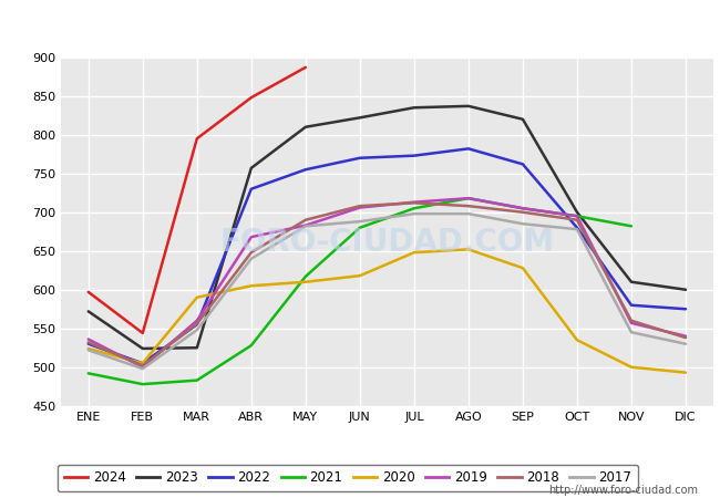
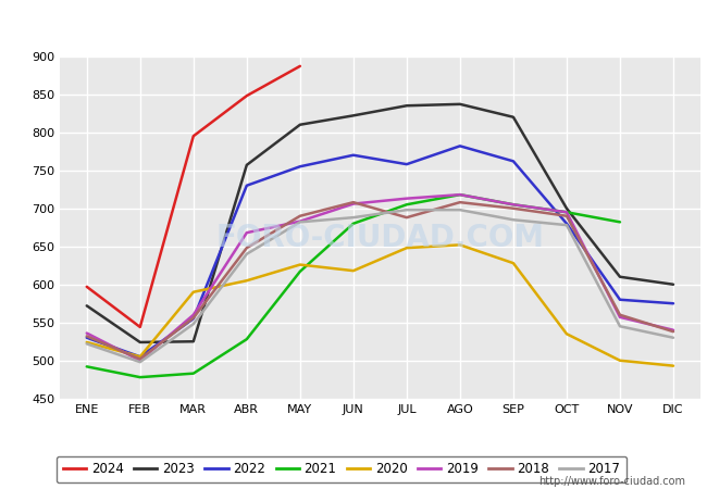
2020/MAY: 610 -> 626
2022/JUL: 773 -> 758
2018/JUL: 712 -> 688
